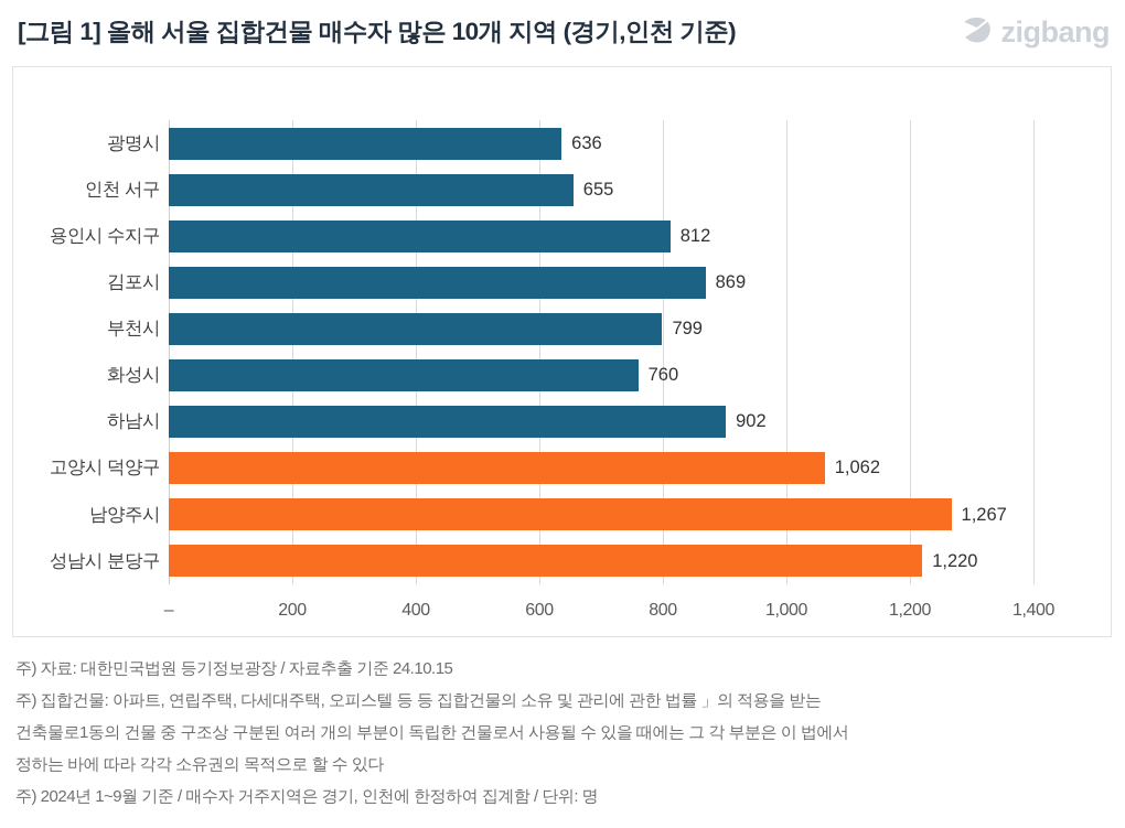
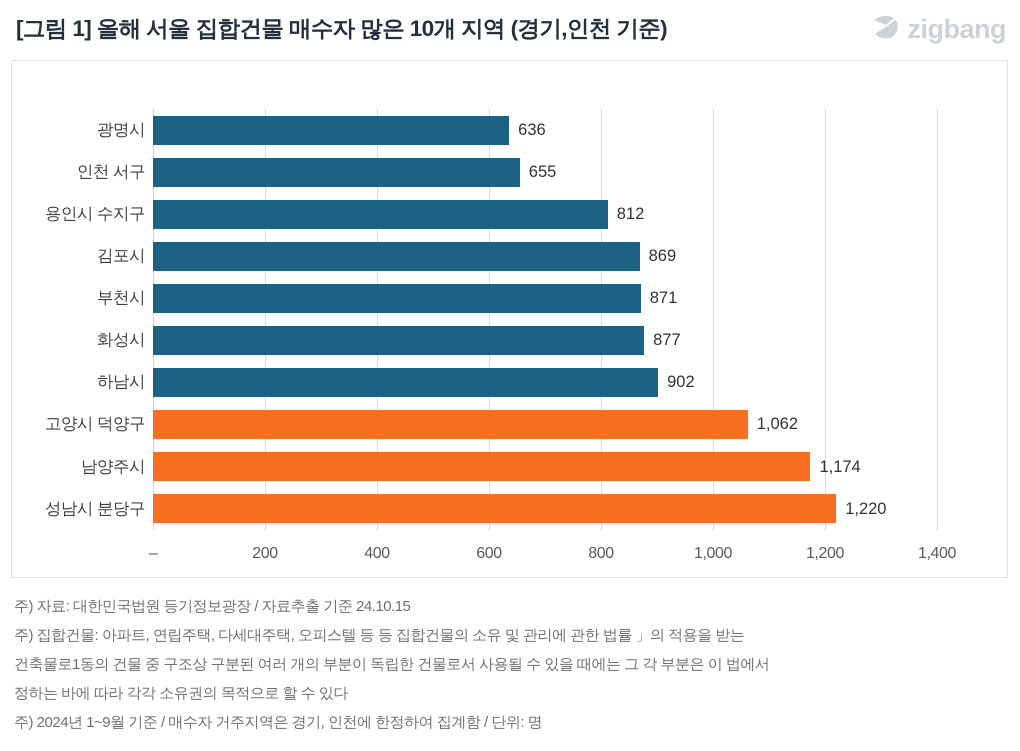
부천시: 799 -> 871
화성시: 760 -> 877
남양주시: 1,267 -> 1,174
